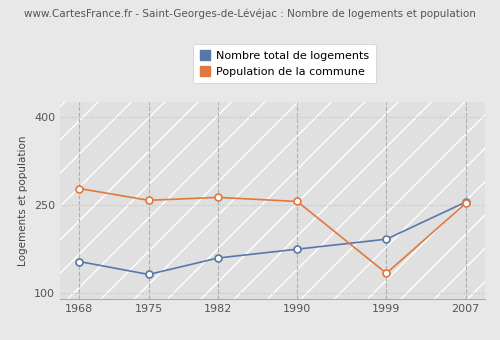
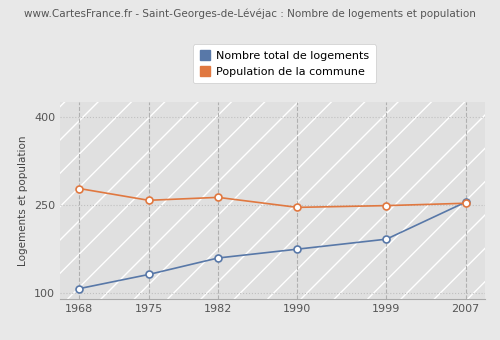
Nombre total de logements/1968: 154 -> 108
Population de la commune/1990: 256 -> 246
Population de la commune/1999: 134 -> 249
